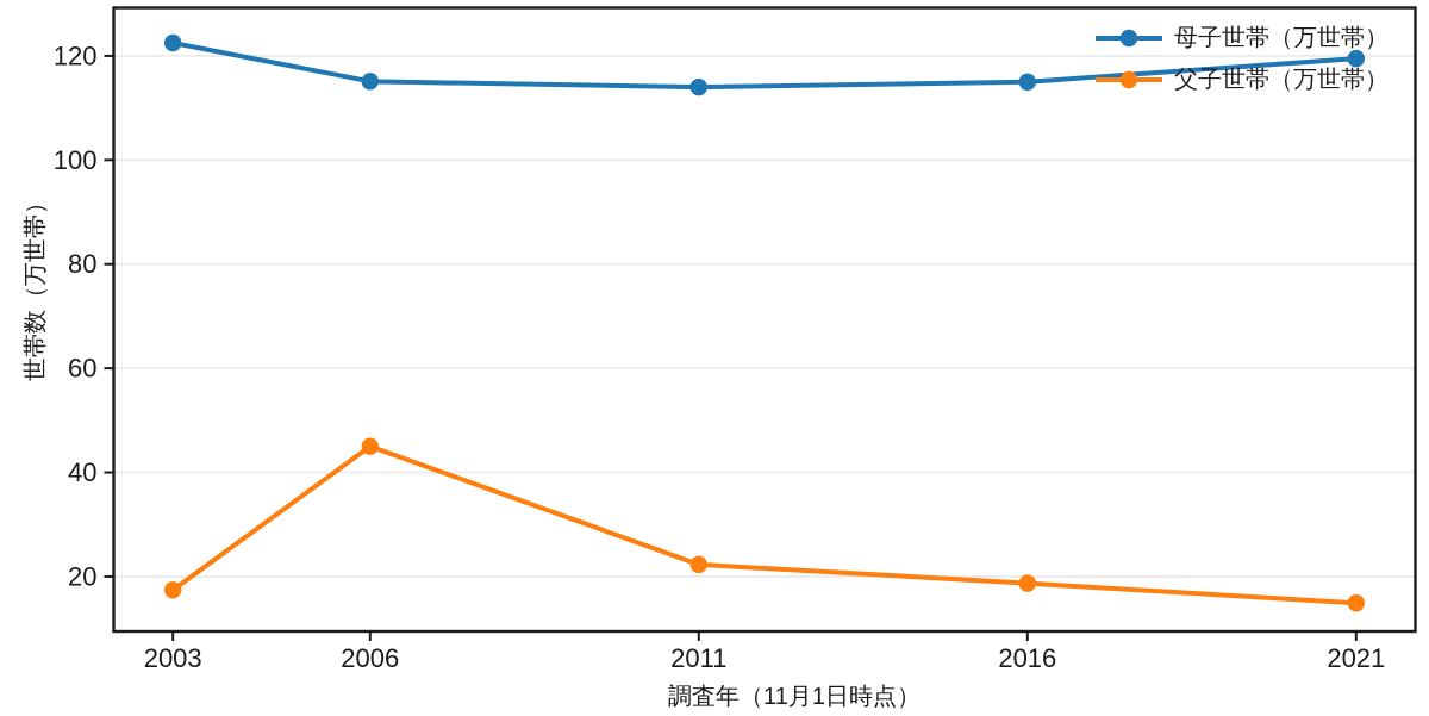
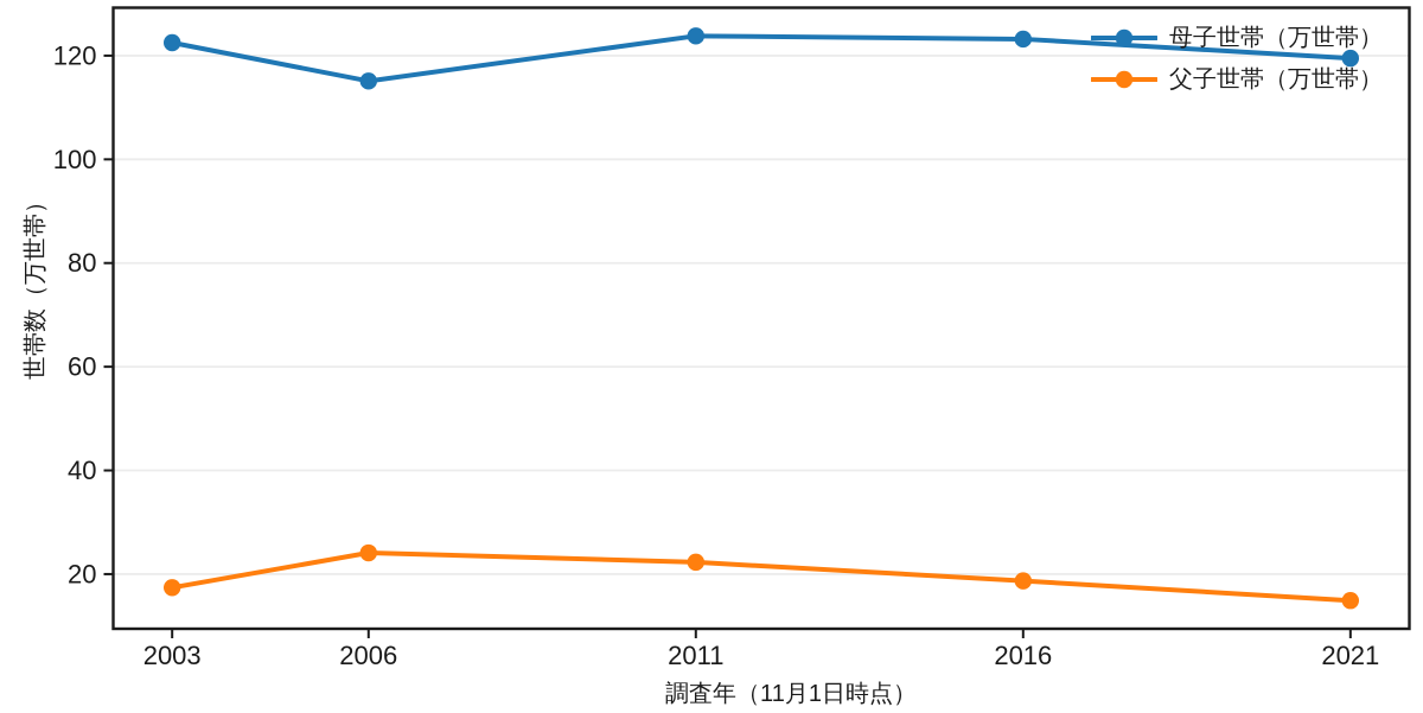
父子世帯（万世帯）/2006: 45 -> 24
母子世帯（万世帯）/2011: 114 -> 124
母子世帯（万世帯）/2016: 115 -> 123
